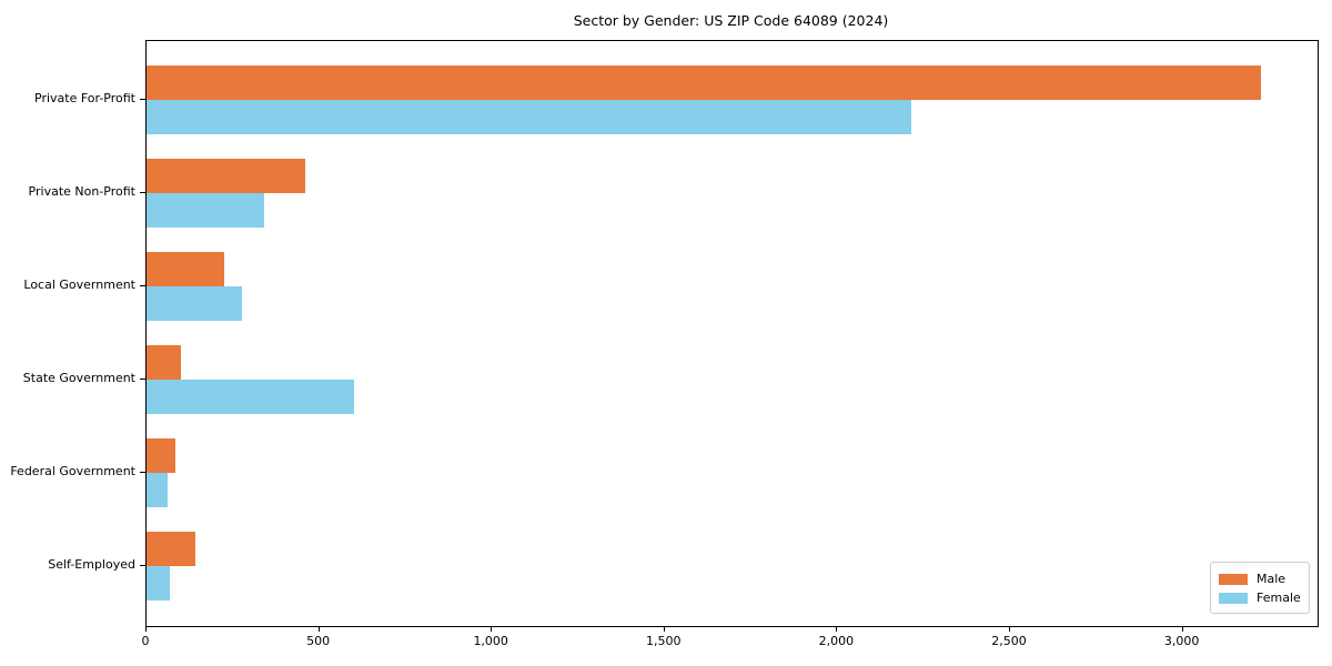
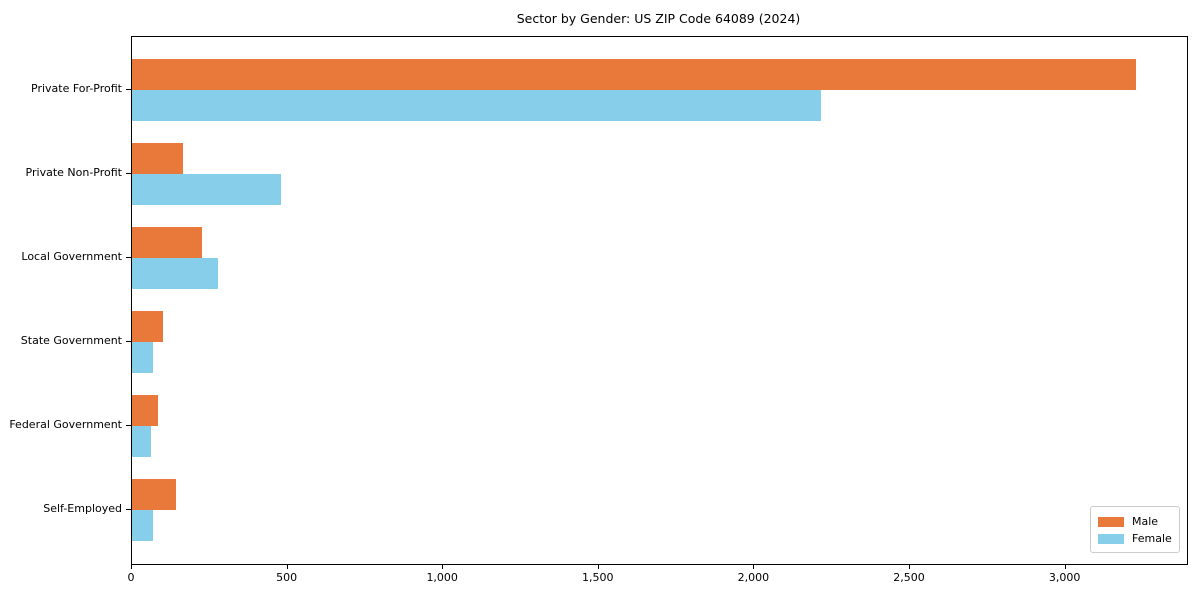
Male/Private Non-Profit: 460 -> 160
Female/Private Non-Profit: 340 -> 480
Female/State Government: 600 -> 70
